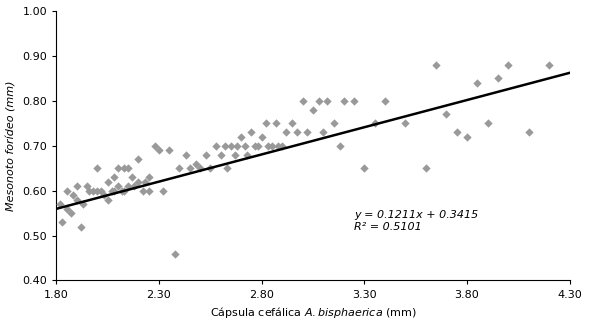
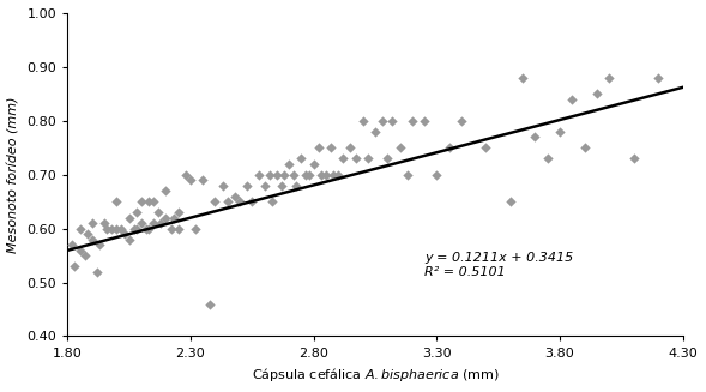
3.30: 0.65 -> 0.70
3.80: 0.72 -> 0.78
